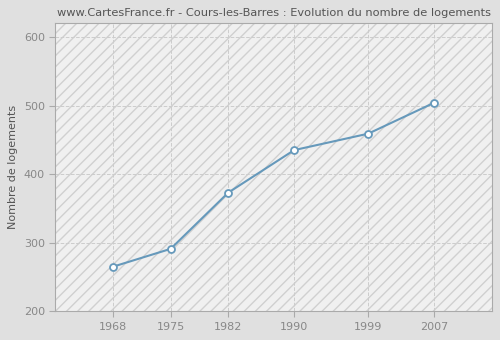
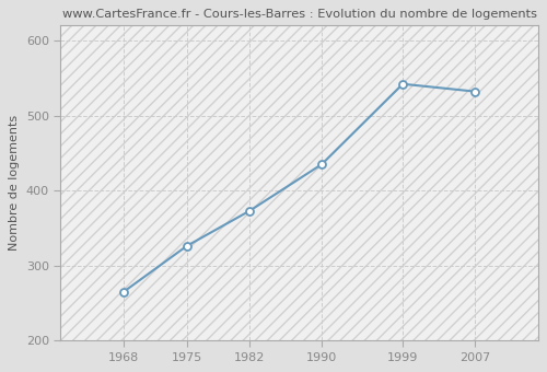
1975: 291 -> 326
1999: 459 -> 542
2007: 504 -> 532
